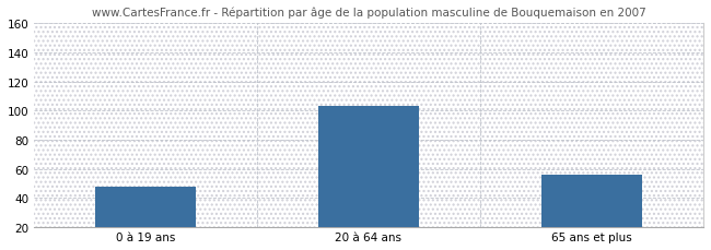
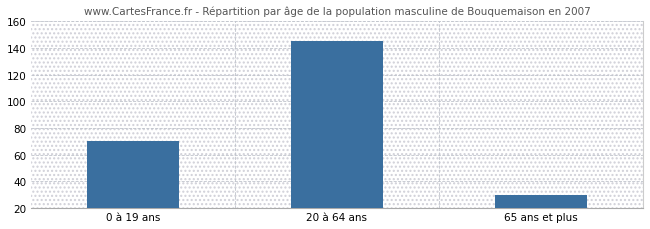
0 à 19 ans: 48 -> 70
20 à 64 ans: 103 -> 145
65 ans et plus: 56 -> 30
